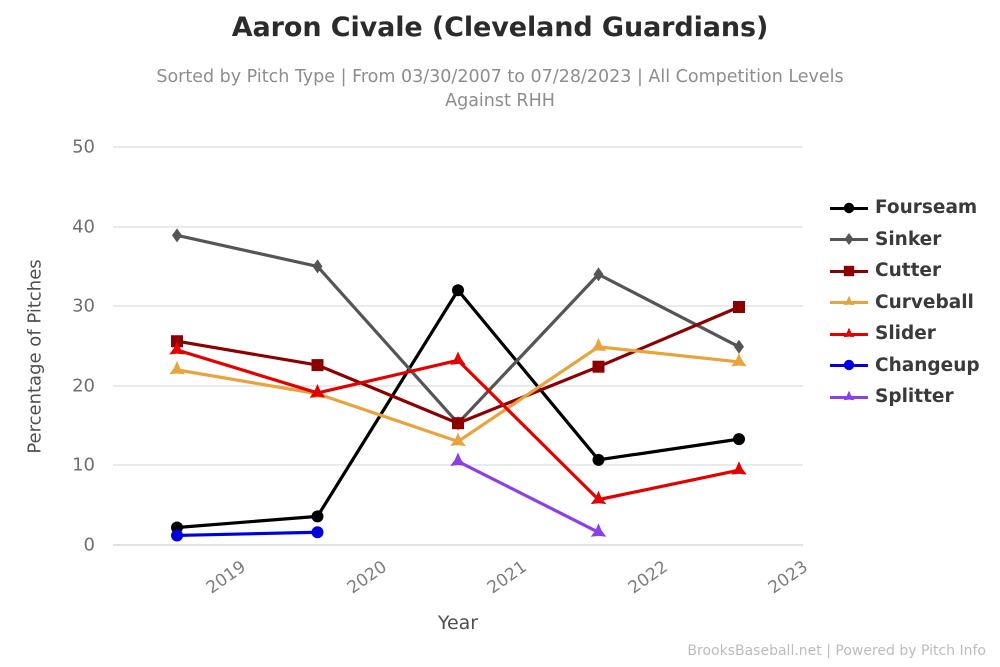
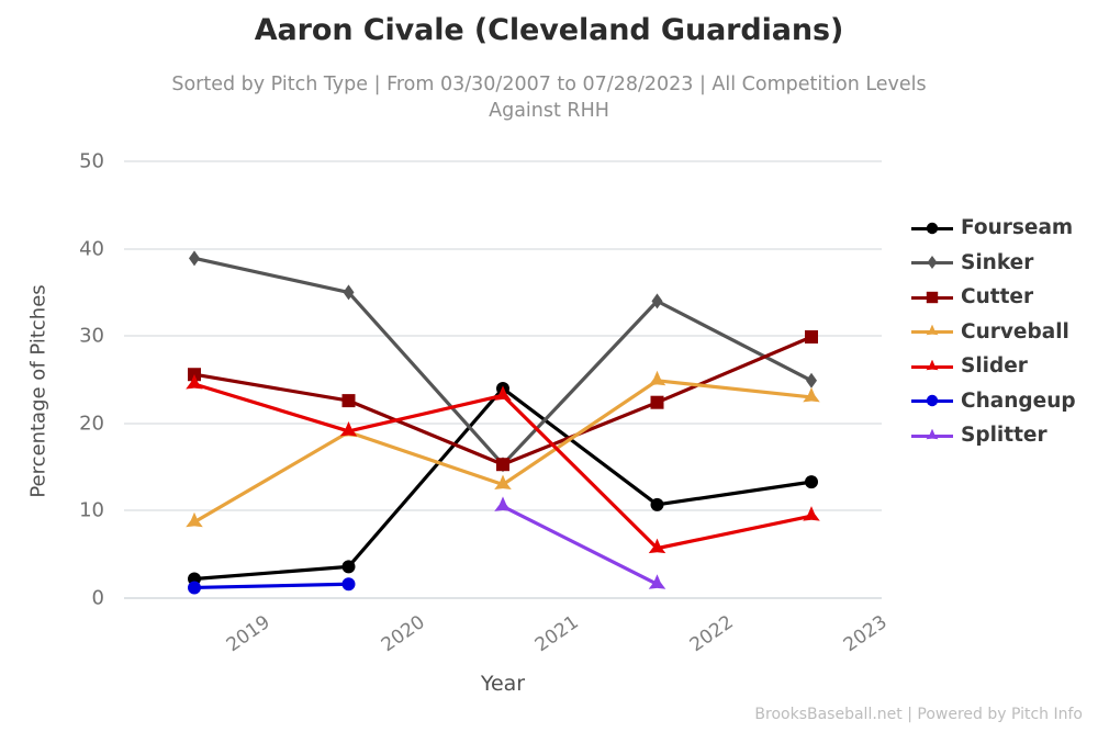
Curveball/2019: 22 -> 9
Fourseam/2021: 32 -> 24
